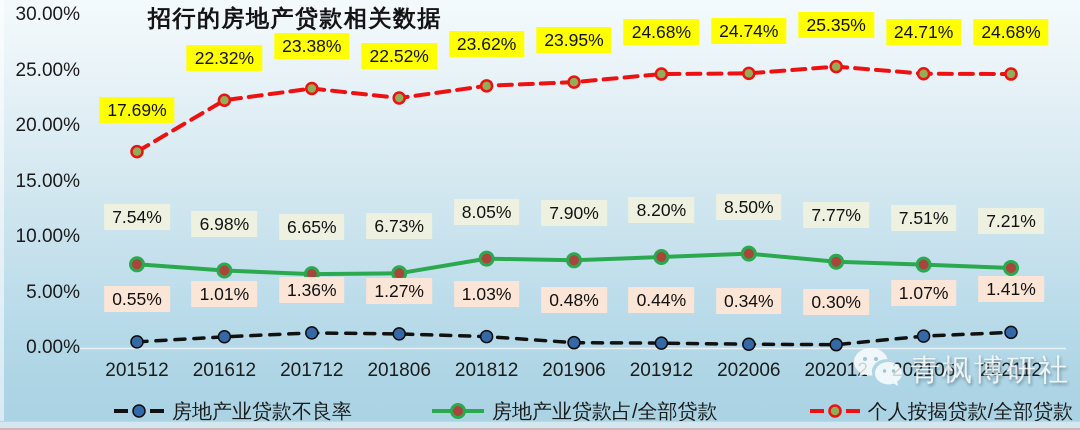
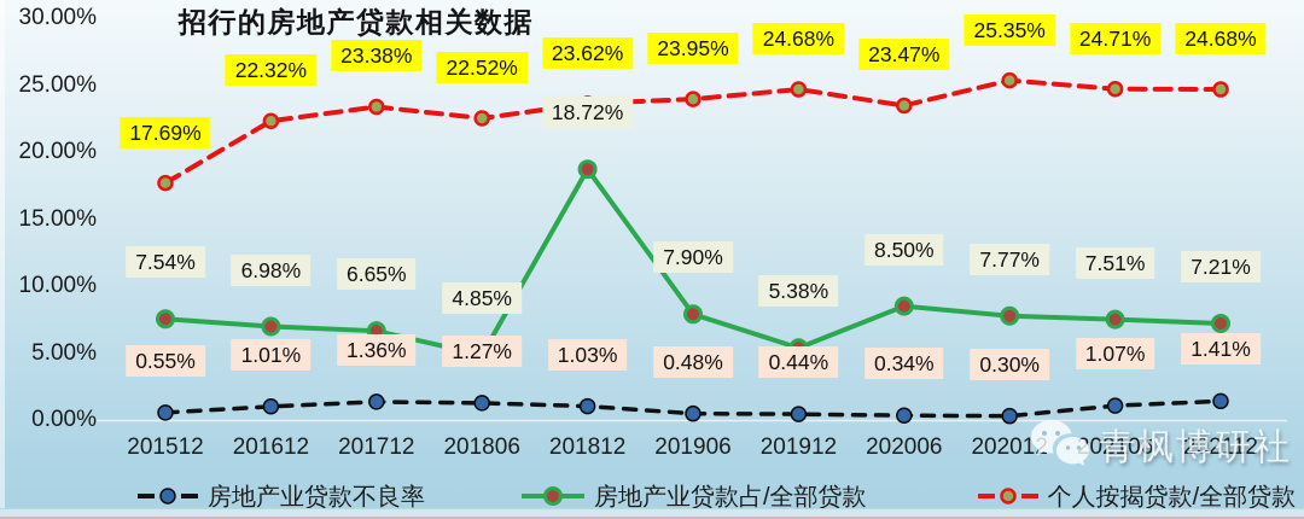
房地产业贷款占/全部贷款/201806: 6.73% -> 4.85%
房地产业贷款占/全部贷款/201812: 8.05% -> 18.72%
房地产业贷款占/全部贷款/201912: 8.20% -> 5.38%
个人按揭贷款/全部贷款/202006: 24.74% -> 23.47%
